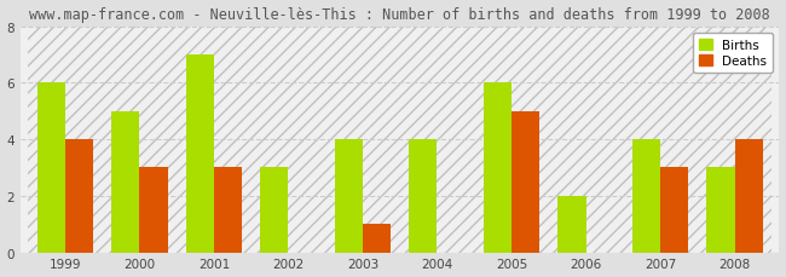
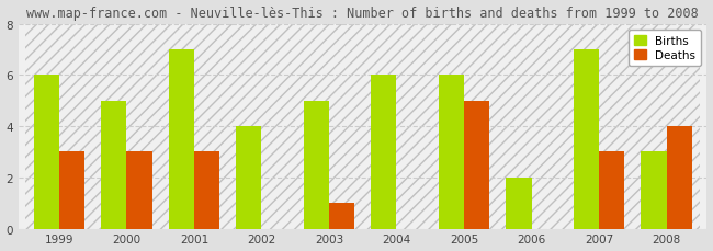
Deaths/1999: 4 -> 3
Births/2002: 3 -> 4
Births/2003: 4 -> 5
Births/2004: 4 -> 6
Births/2007: 4 -> 7
